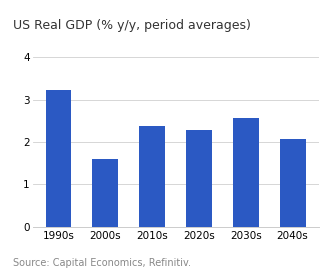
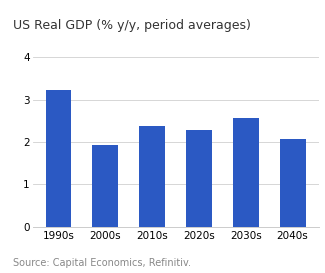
2000s: 1.60 -> 1.92
